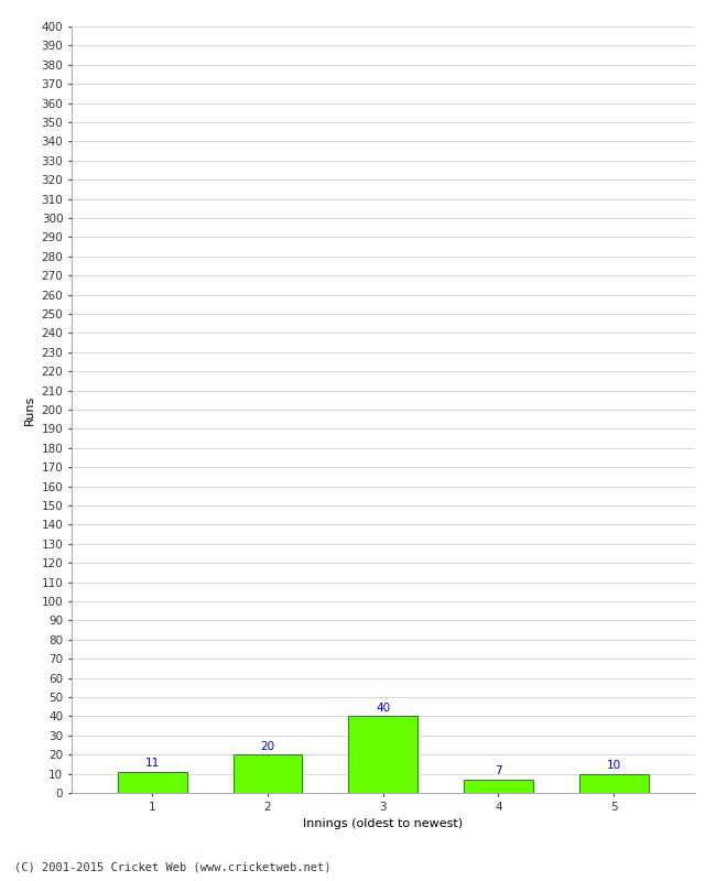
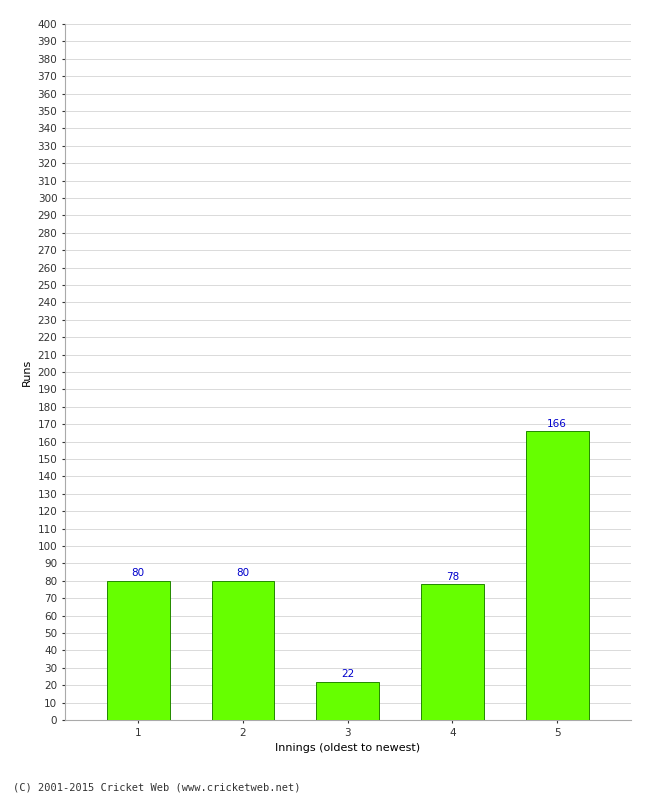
1: 11 -> 80
2: 20 -> 80
3: 40 -> 22
4: 7 -> 78
5: 10 -> 166
